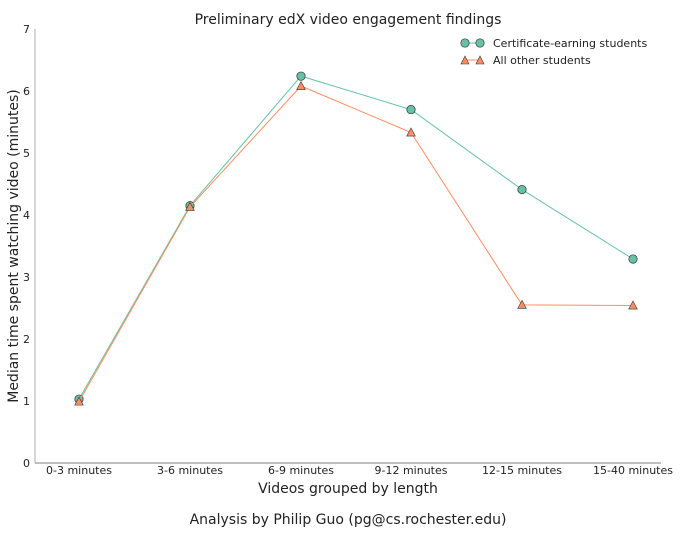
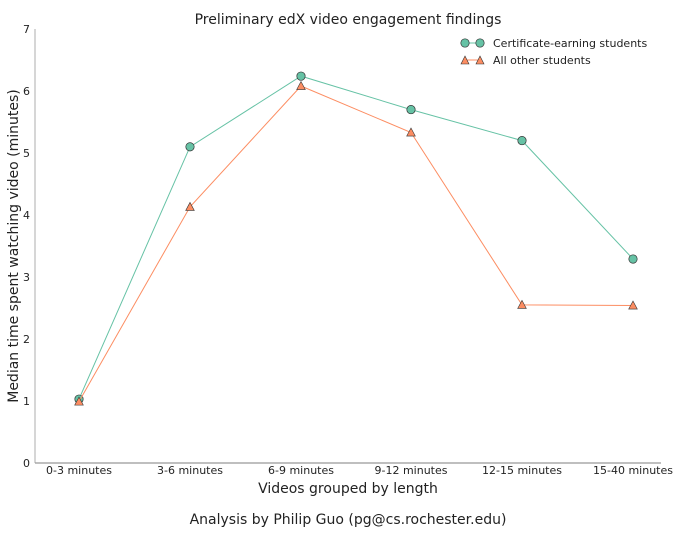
Certificate-earning students/3-6 minutes: 4.2 -> 5.1
Certificate-earning students/12-15 minutes: 4.4 -> 5.2
